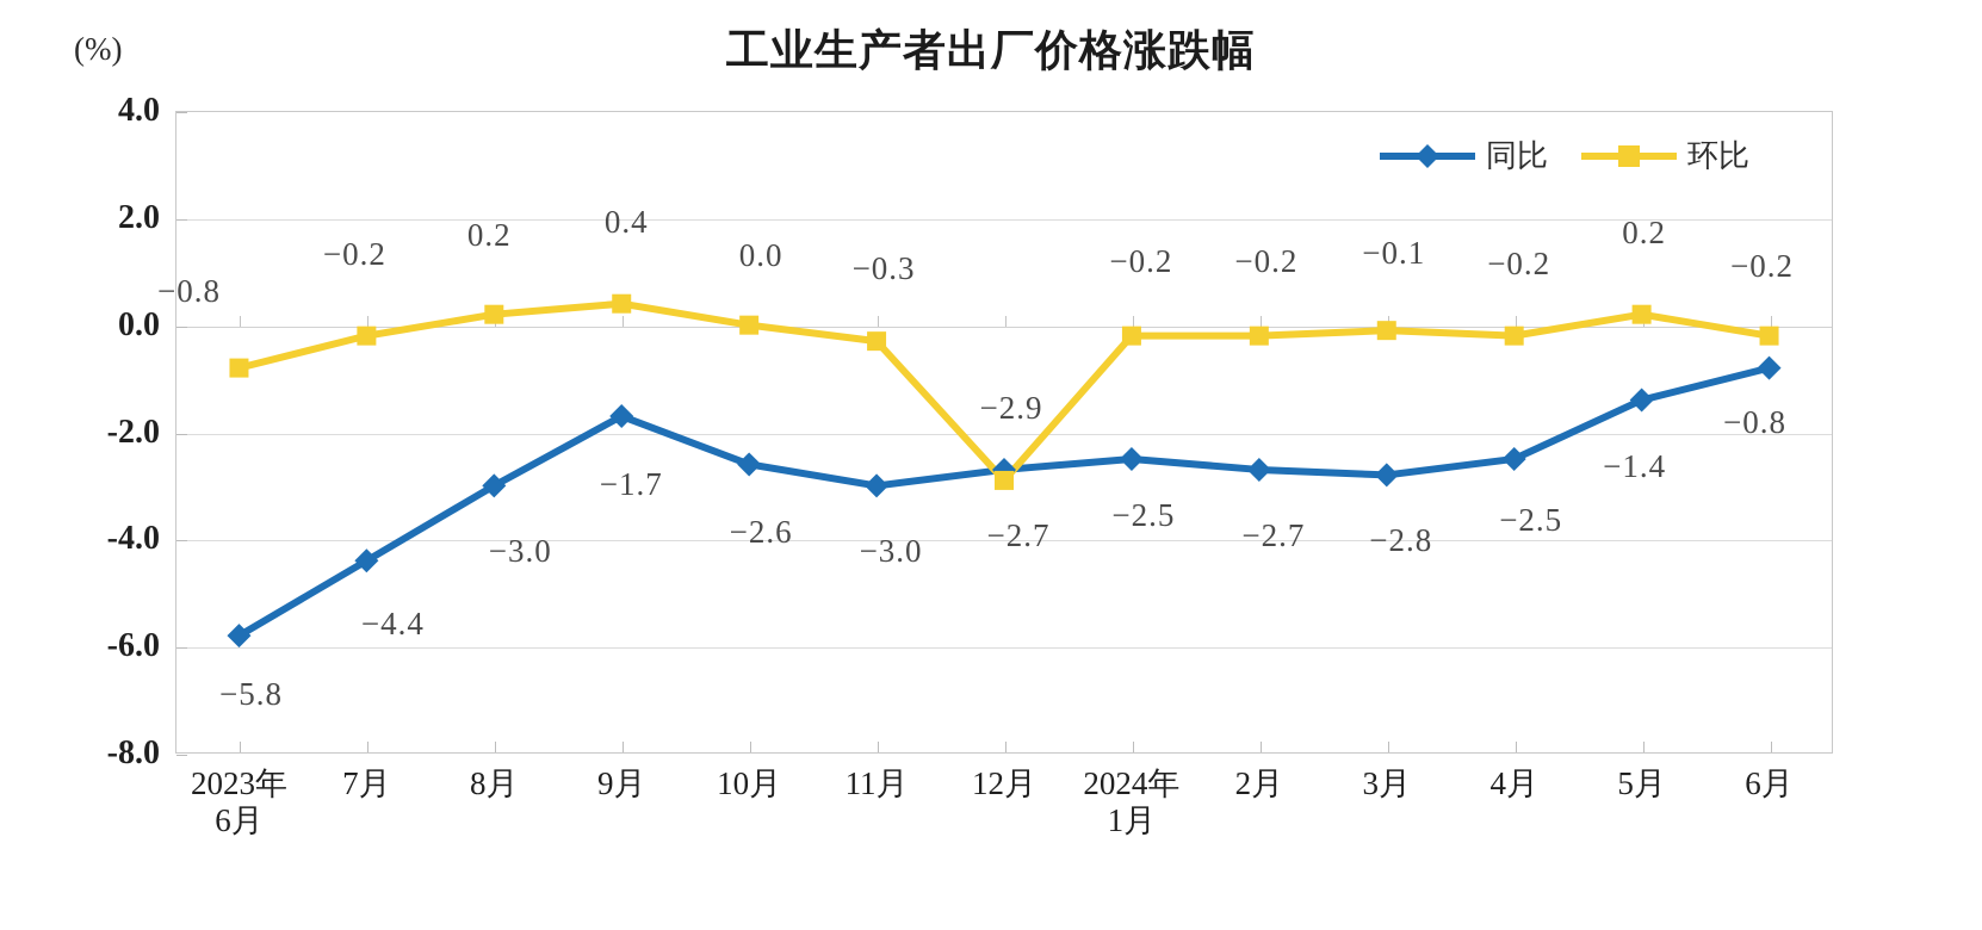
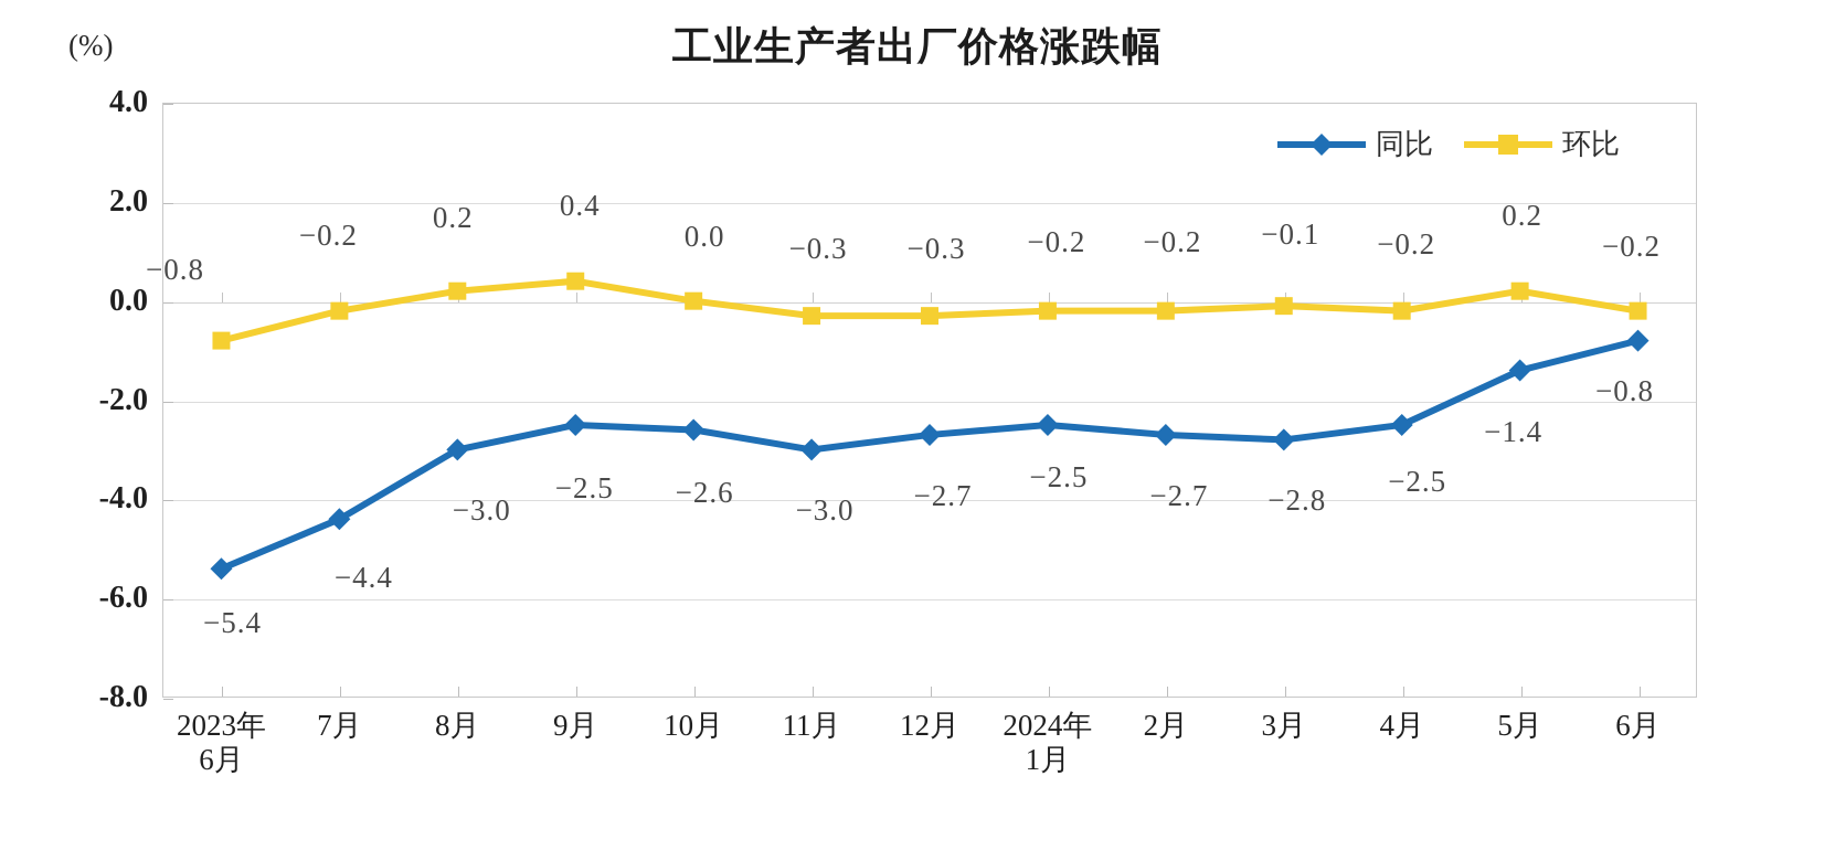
同比/2023年 6月: −5.8 -> −5.4
同比/9月: −1.7 -> −2.5
环比/12月: −2.9 -> −0.3
